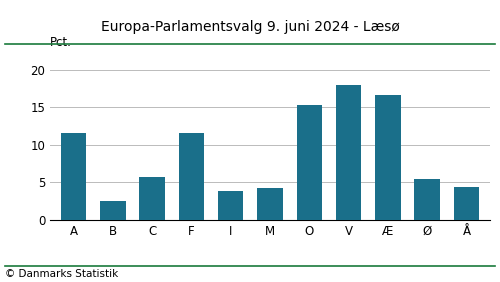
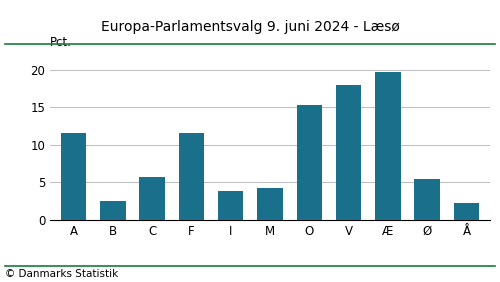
Æ: 16.6 -> 19.7
Å: 4.4 -> 2.2
